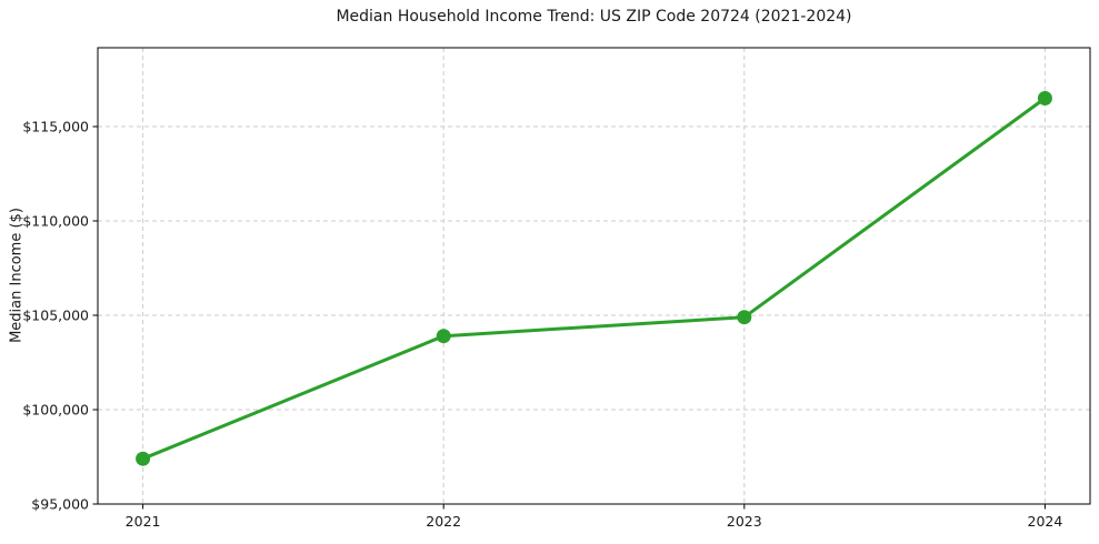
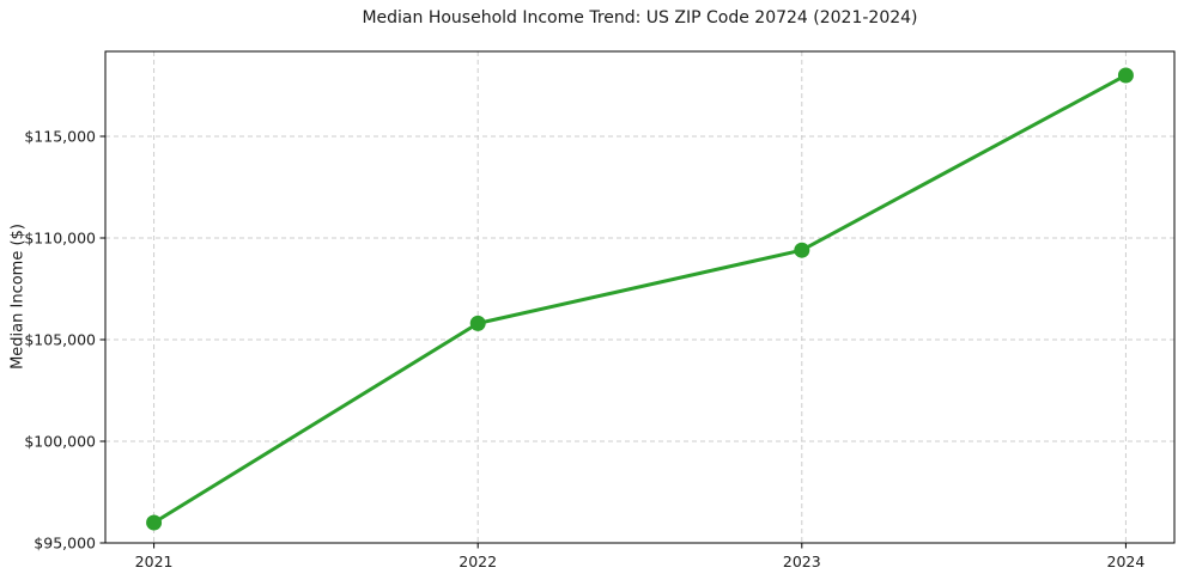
2021: $97400 -> $96000
2022: $103900 -> $105800
2023: $104900 -> $109400
2024: $116500 -> $118000
